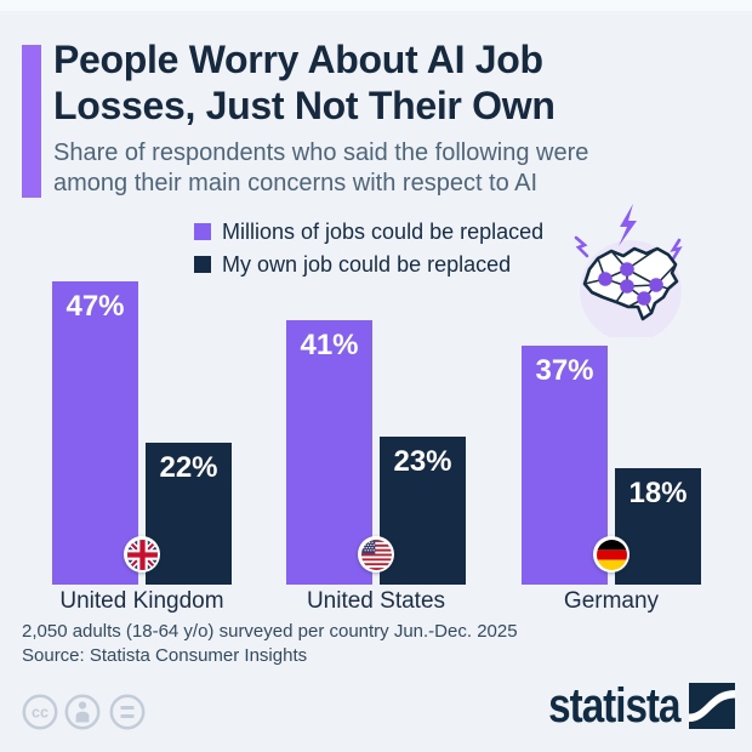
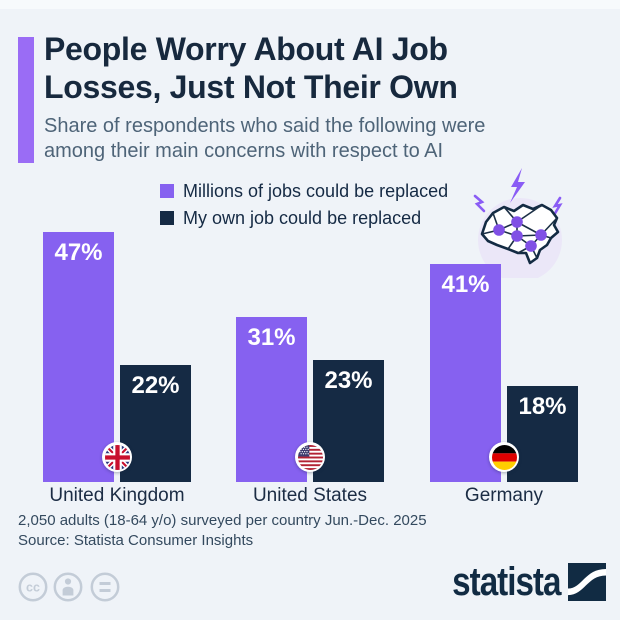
Millions of jobs could be replaced/United States: 41% -> 31%
Millions of jobs could be replaced/Germany: 37% -> 41%
